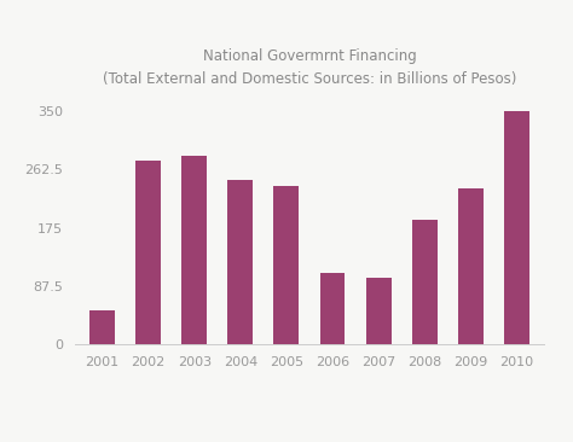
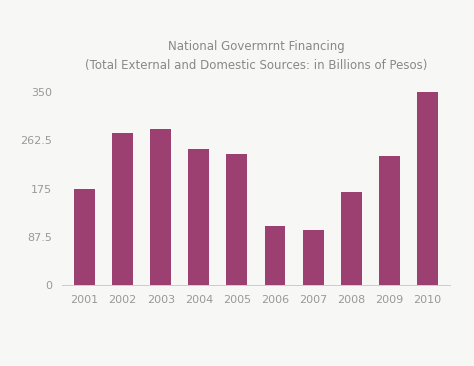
2001: 52 -> 175
2008: 186 -> 168
